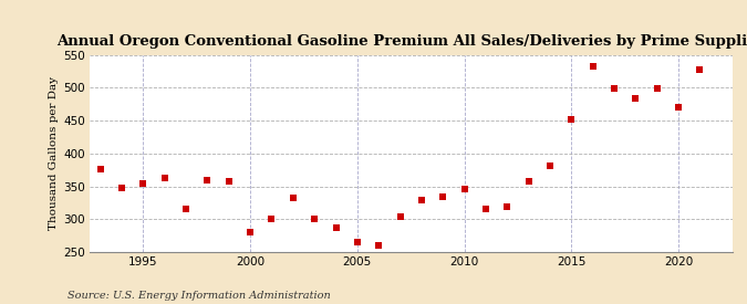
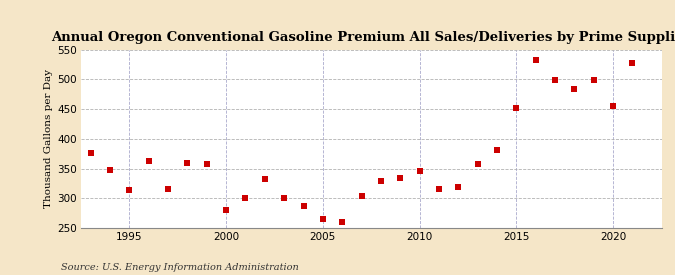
1995: 354 -> 314
2020: 471 -> 456
